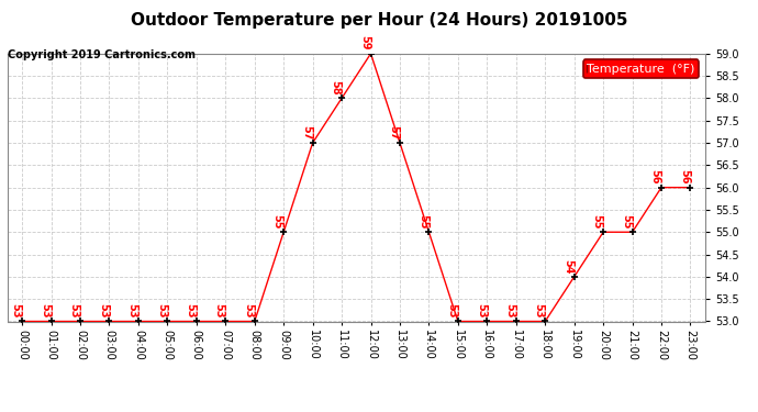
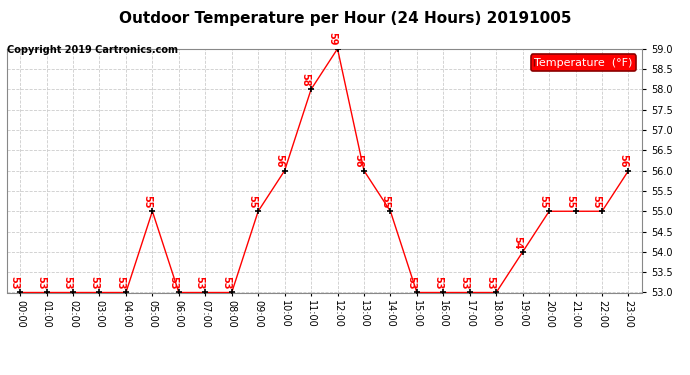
05:00: 53 -> 55
10:00: 57 -> 56
13:00: 57 -> 56
22:00: 56 -> 55
